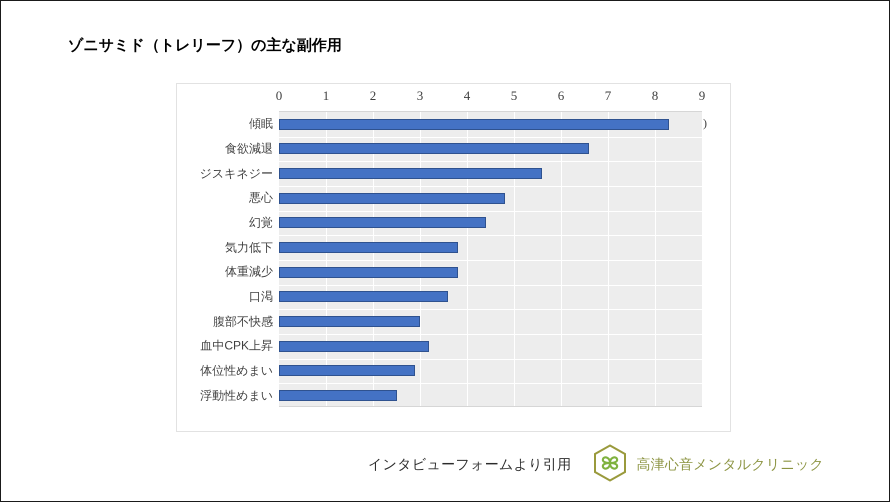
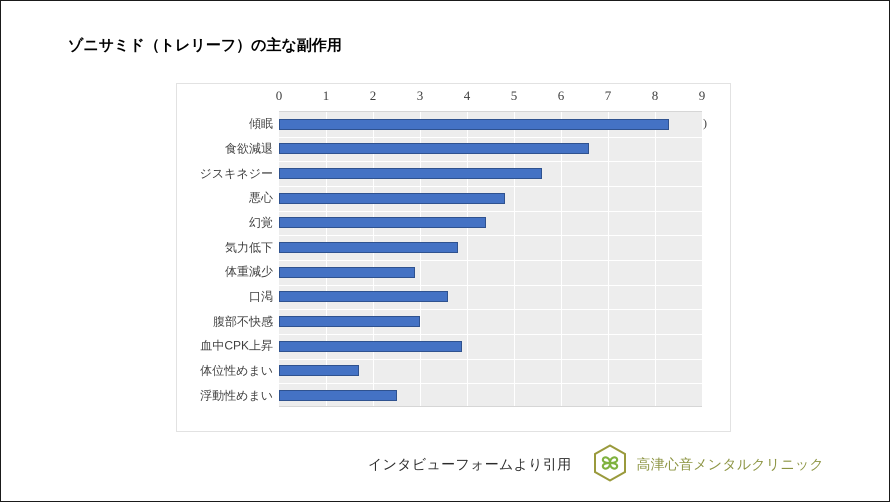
体重減少: 3.8 -> 2.9
血中CPK上昇: 3.2 -> 3.9
体位性めまい: 2.9 -> 1.7
